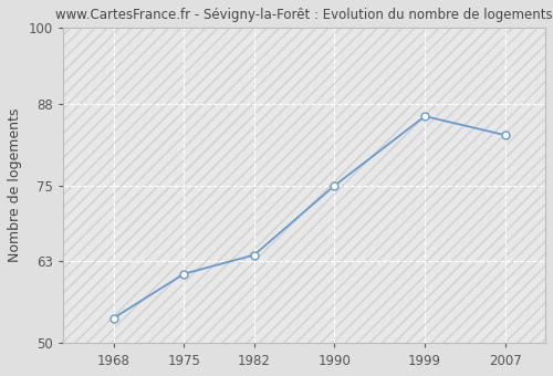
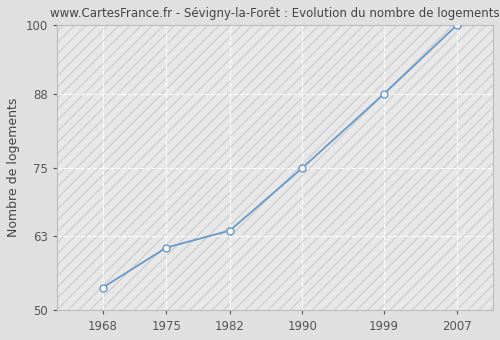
1999: 86 -> 88
2007: 83 -> 100
